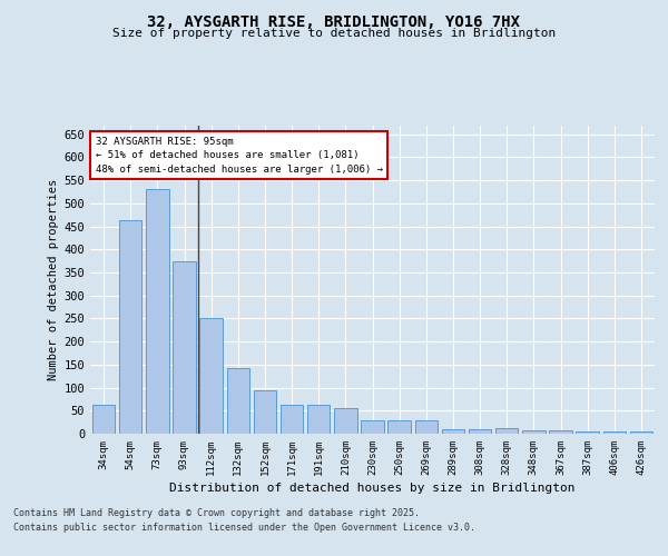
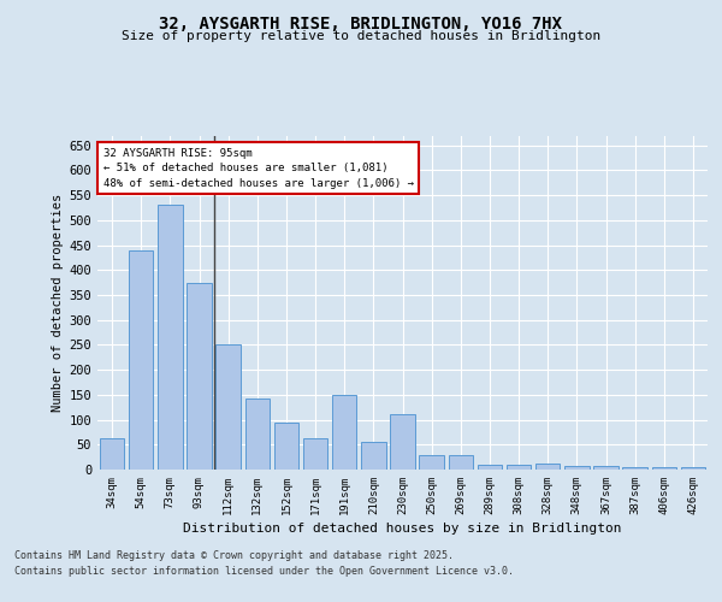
54sqm: 463 -> 440
191sqm: 63 -> 150
230sqm: 28 -> 110
